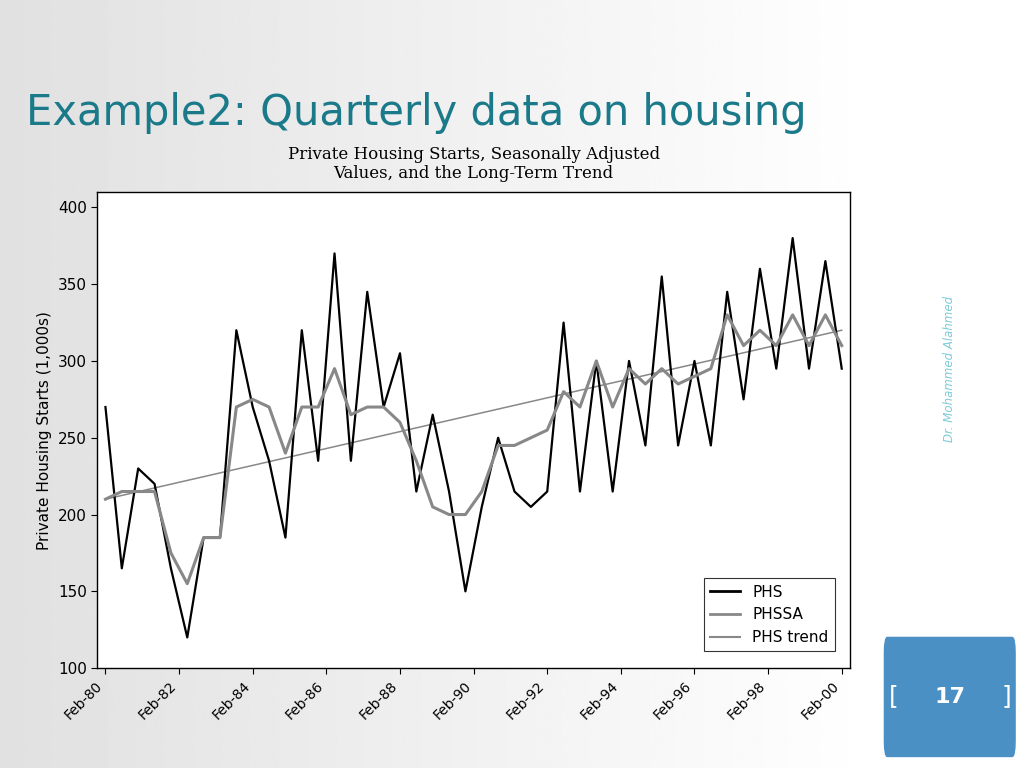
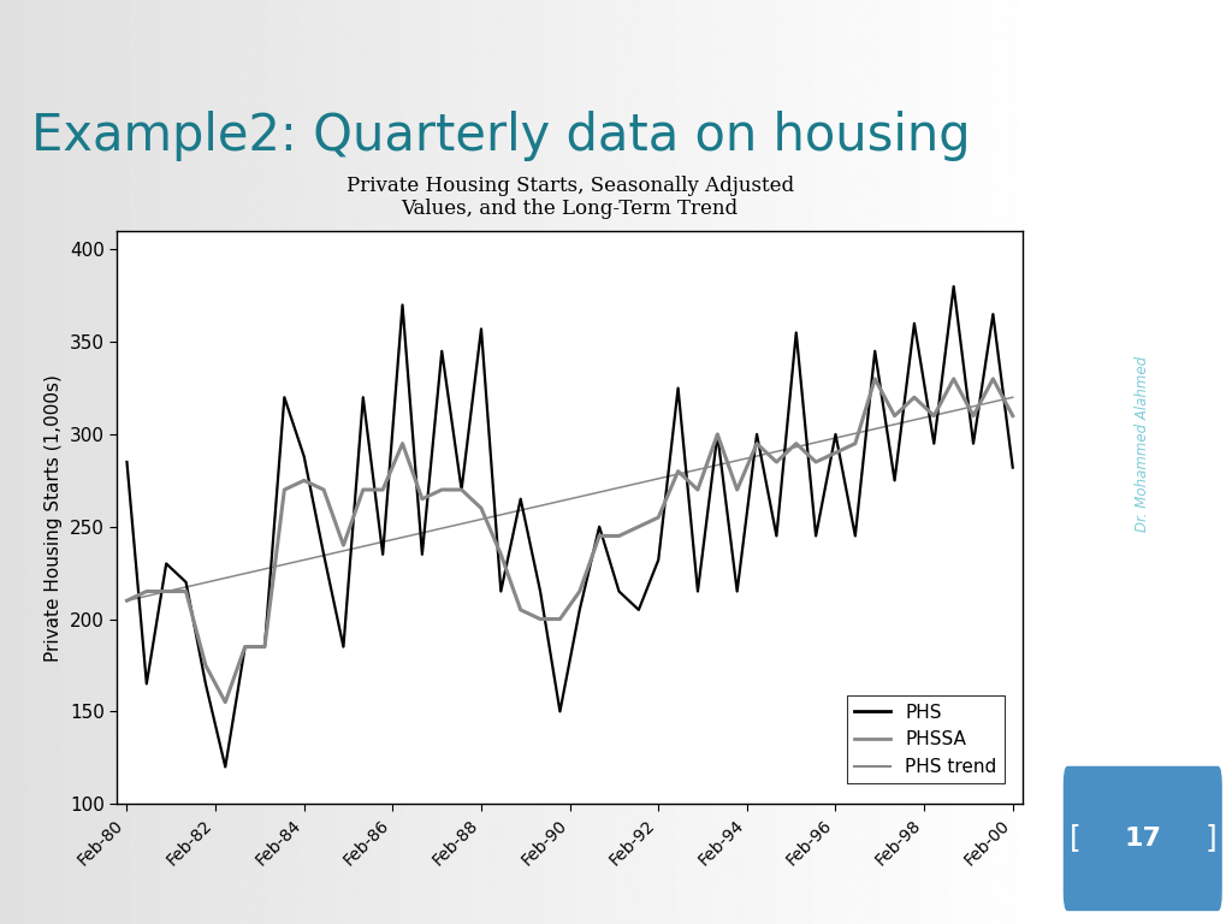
PHS/Feb-80: 270 -> 285
PHS/Feb-84: 270 -> 288
PHS/Feb-88: 305 -> 357
PHS/Feb-92: 215 -> 232
PHS/Feb-00: 295 -> 282
